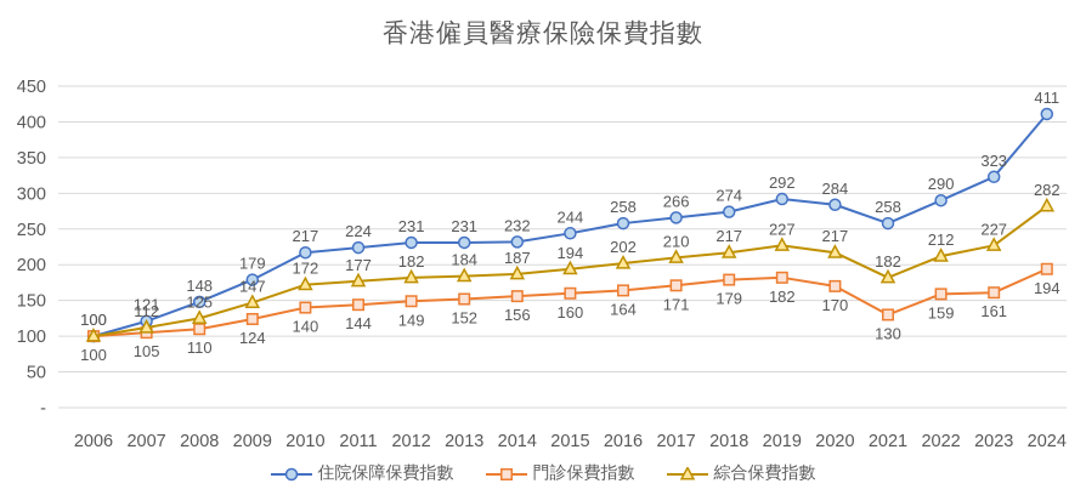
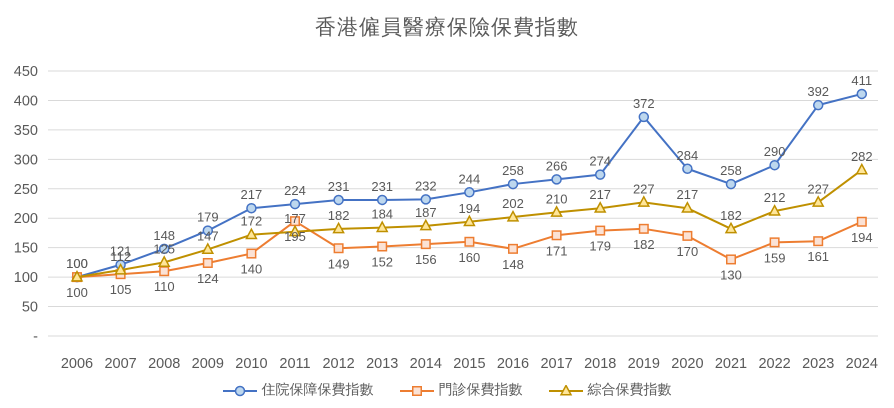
門診保費指數/2011: 144 -> 195
門診保費指數/2016: 164 -> 148
住院保障保費指數/2019: 292 -> 372
住院保障保費指數/2023: 323 -> 392
